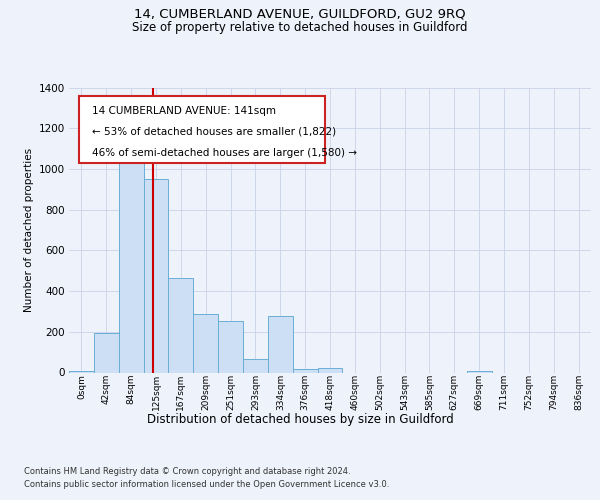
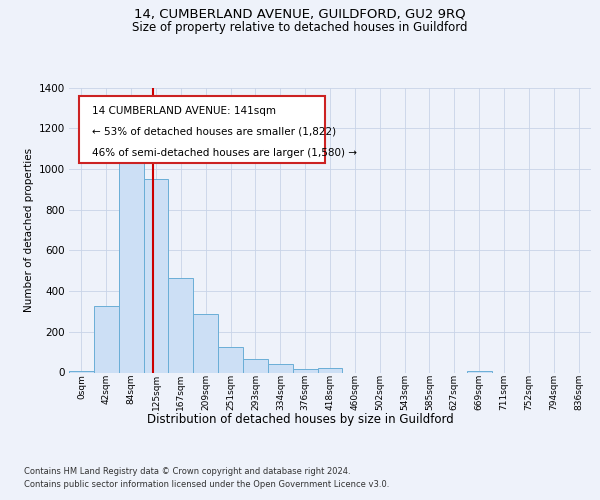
42sqm: 195 -> 325
251sqm: 255 -> 125
334sqm: 280 -> 42
